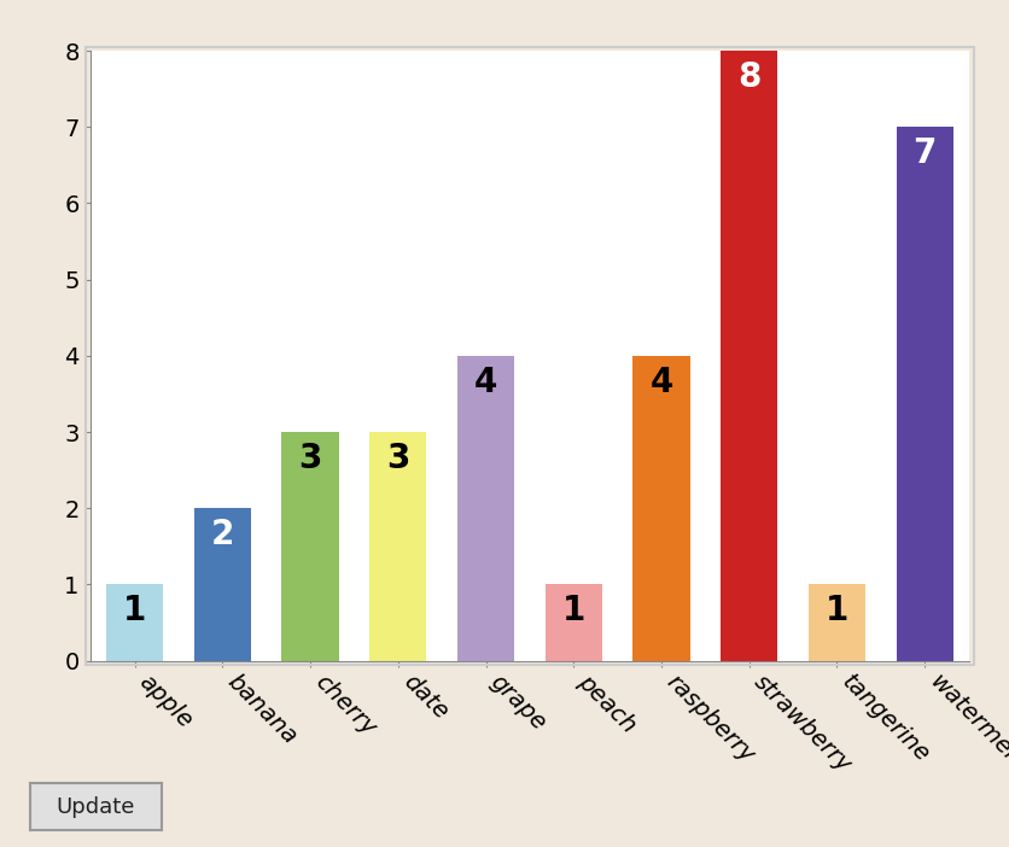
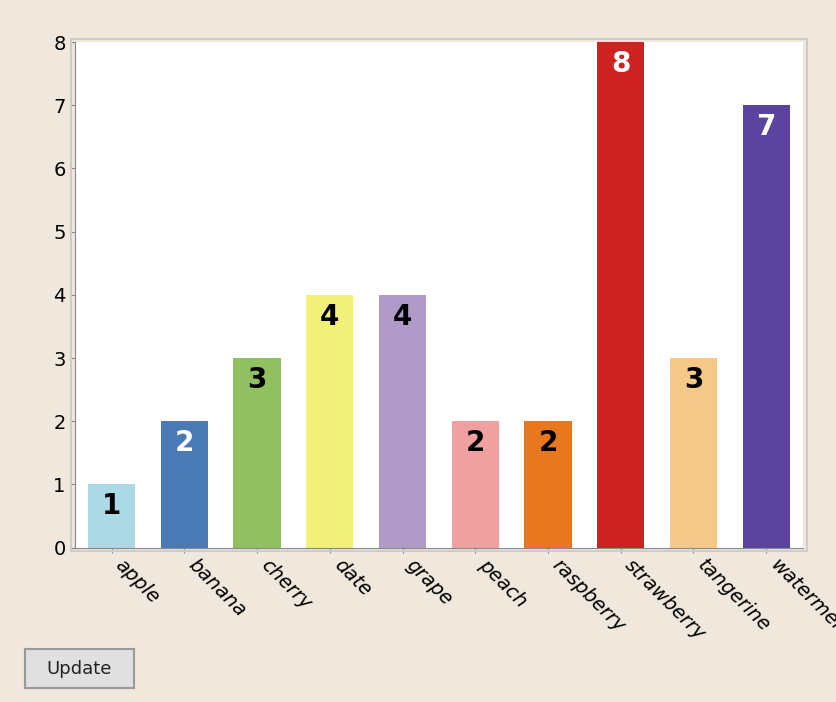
date: 3 -> 4
peach: 1 -> 2
raspberry: 4 -> 2
tangerine: 1 -> 3
